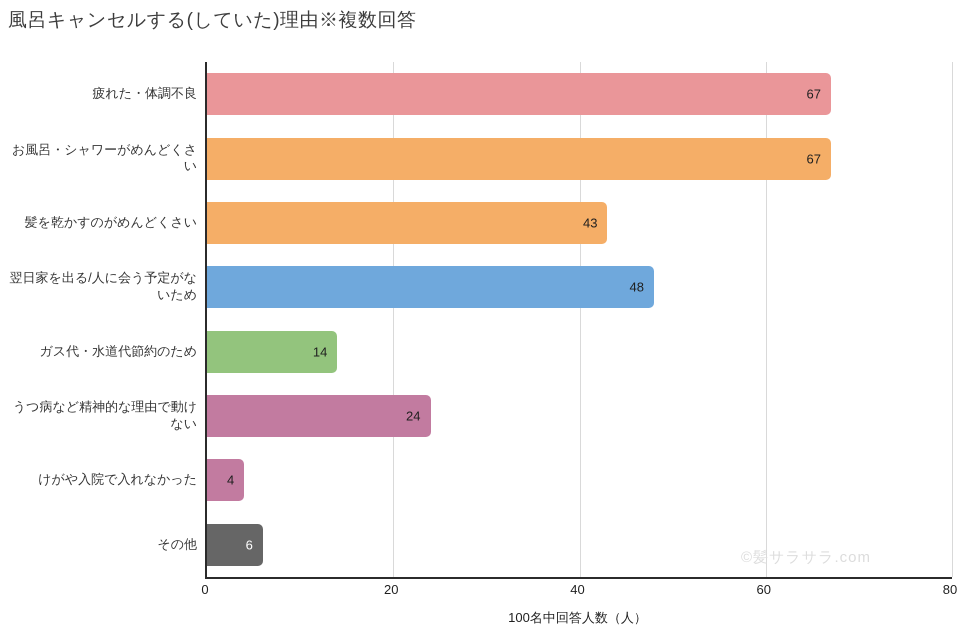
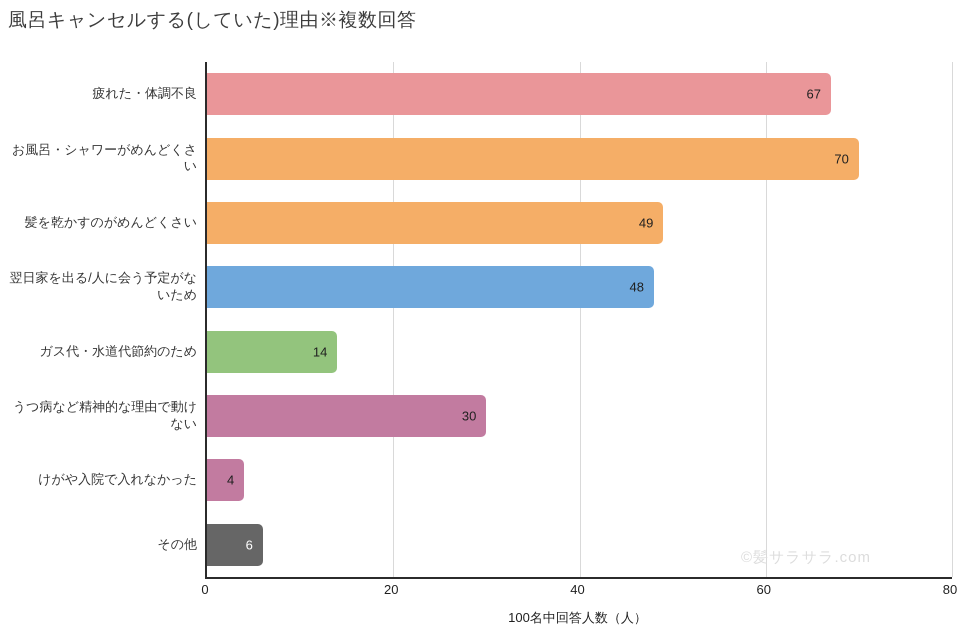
お風呂・シャワーがめんどくさい: 67 -> 70
髪を乾かすのがめんどくさい: 43 -> 49
うつ病など精神的な理由で動けない: 24 -> 30
